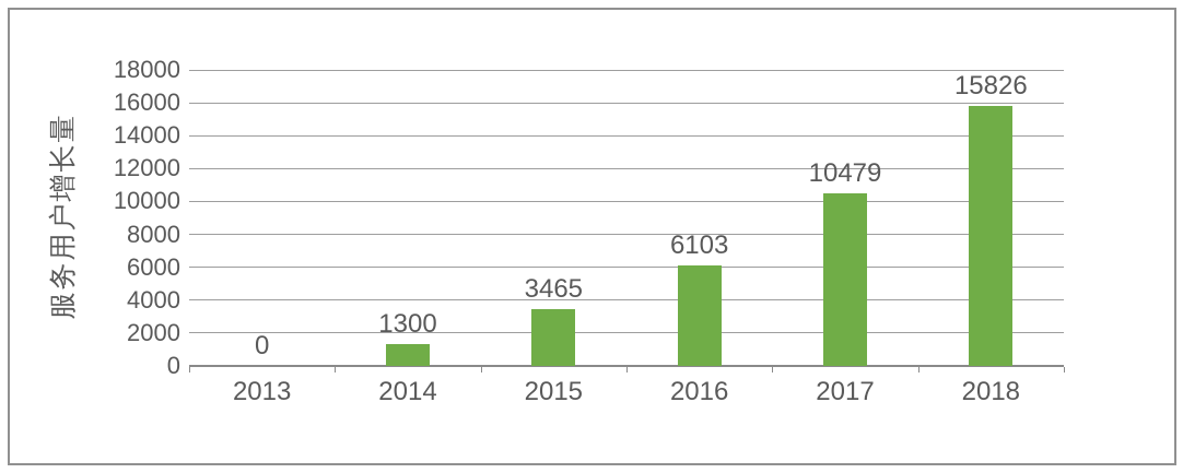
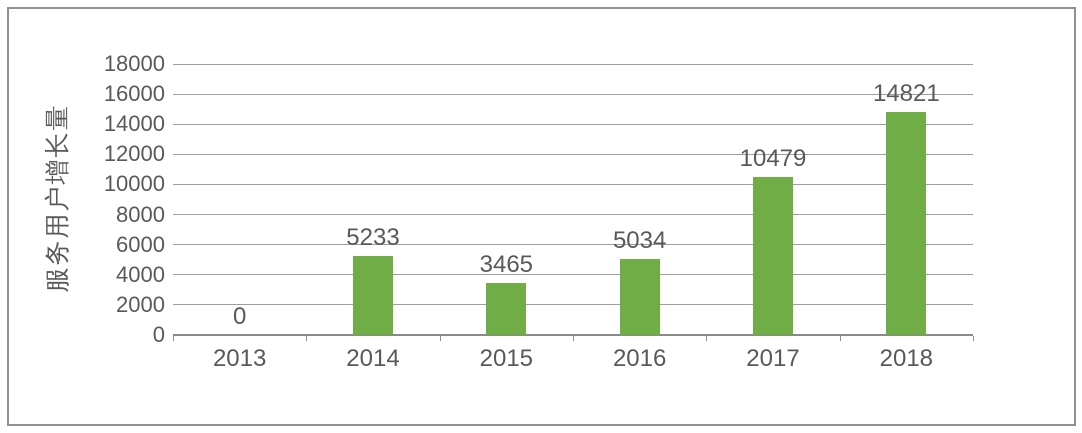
2014: 1300 -> 5233
2016: 6103 -> 5034
2018: 15826 -> 14821
